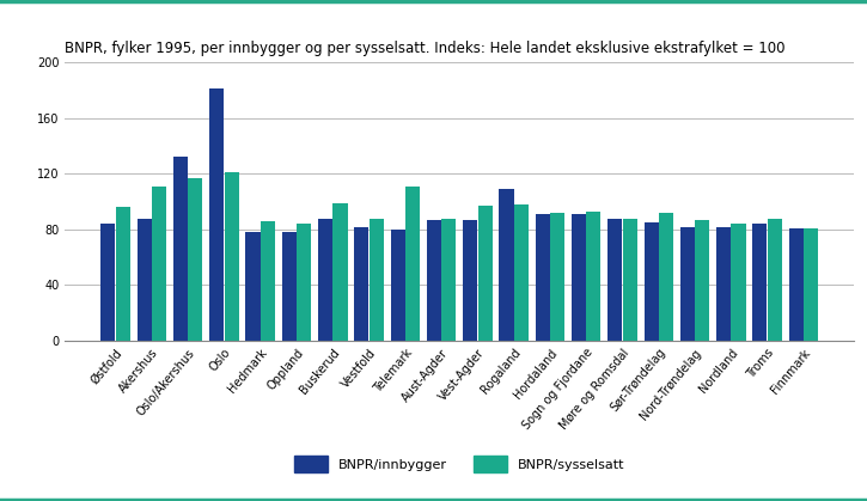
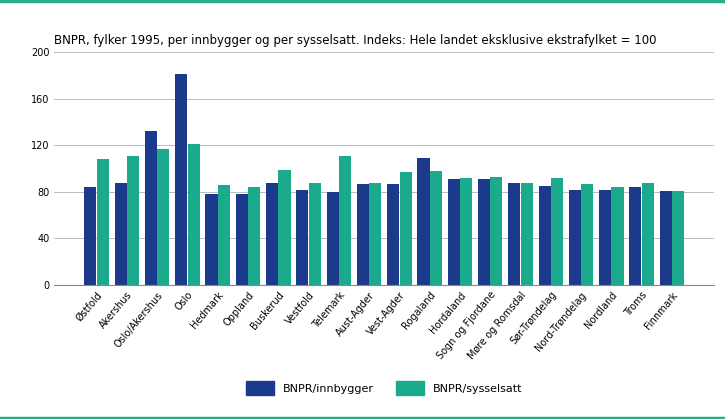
BNPR/sysselsatt/Østfold: 96 -> 108
